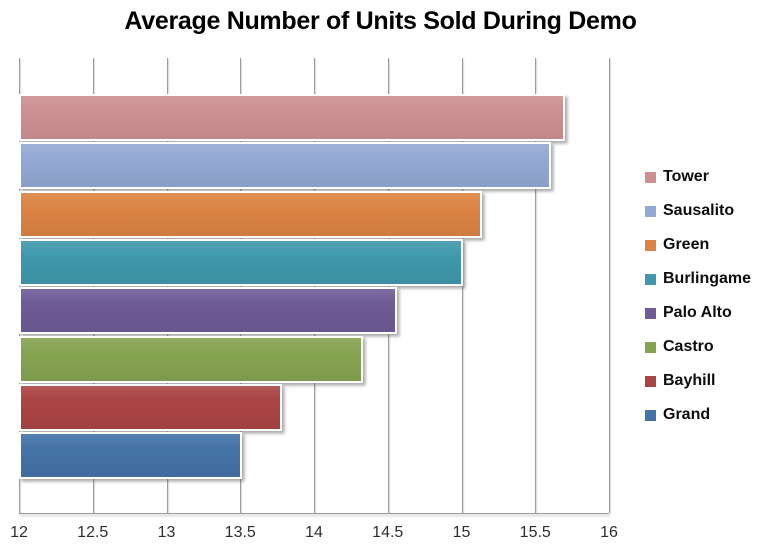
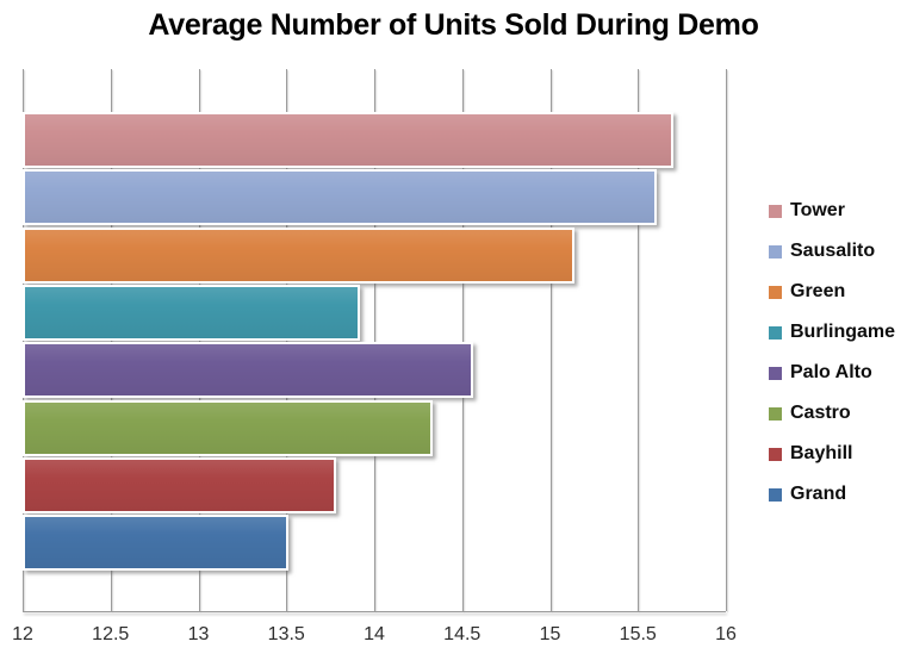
Burlingame: 15.01 -> 13.92
